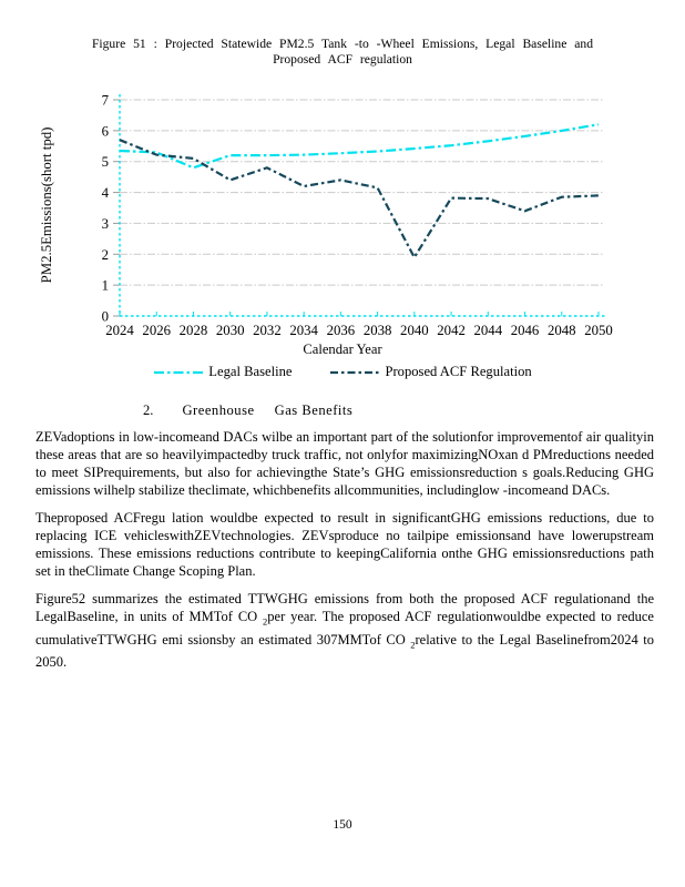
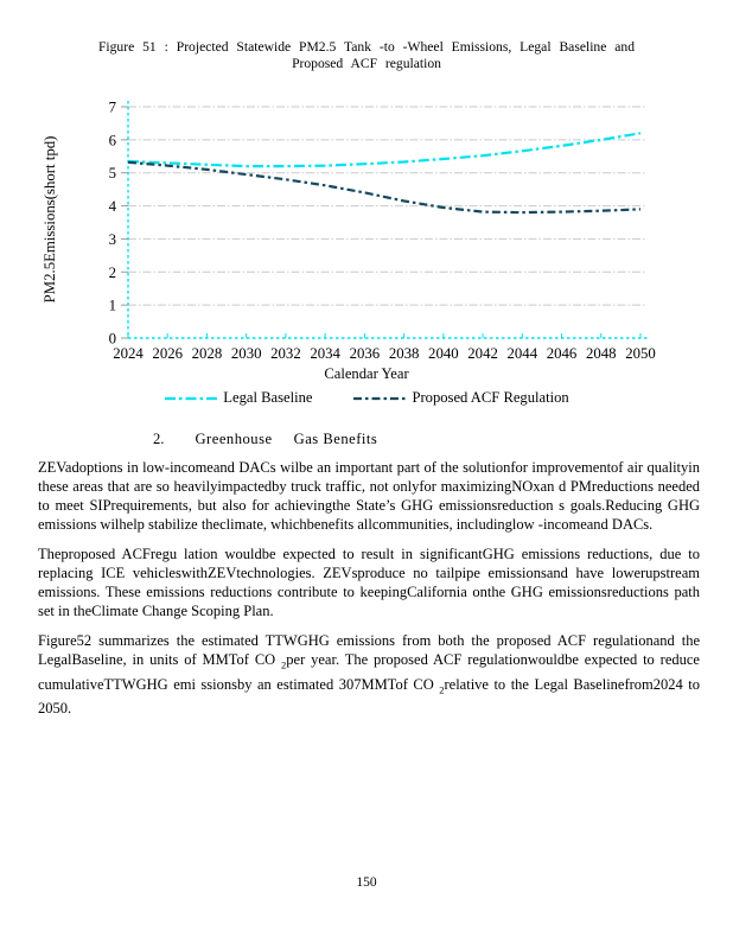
Proposed ACF Regulation/2024: 5.7 -> 5.3
Legal Baseline/2028: 4.8 -> 5.2
Proposed ACF Regulation/2030: 4.4 -> 5.0
Proposed ACF Regulation/2034: 4.2 -> 4.6
Proposed ACF Regulation/2040: 1.9 -> 4.0
Proposed ACF Regulation/2046: 3.4 -> 3.8
